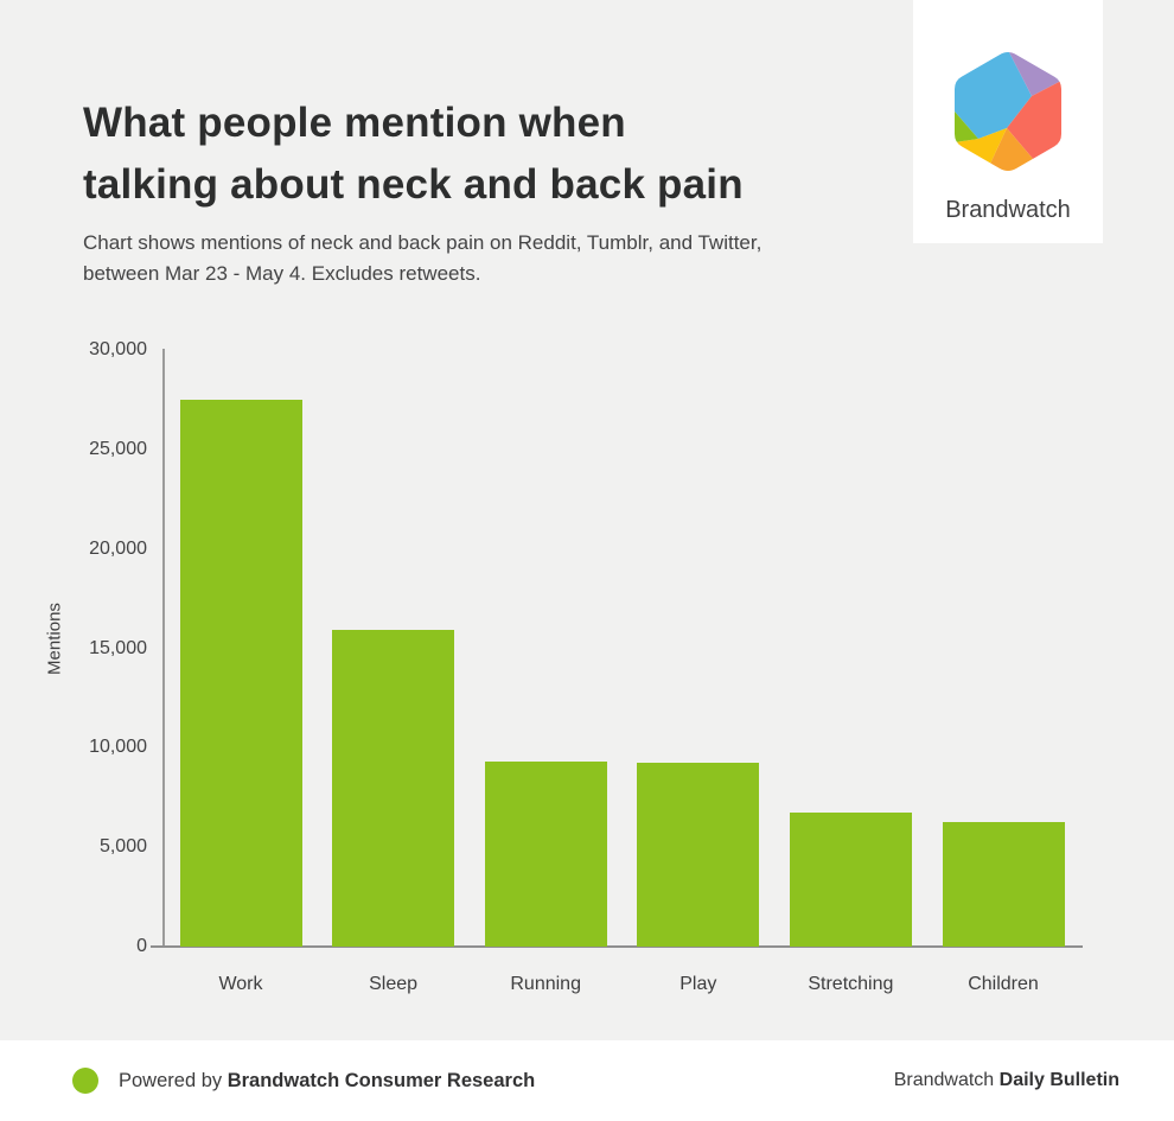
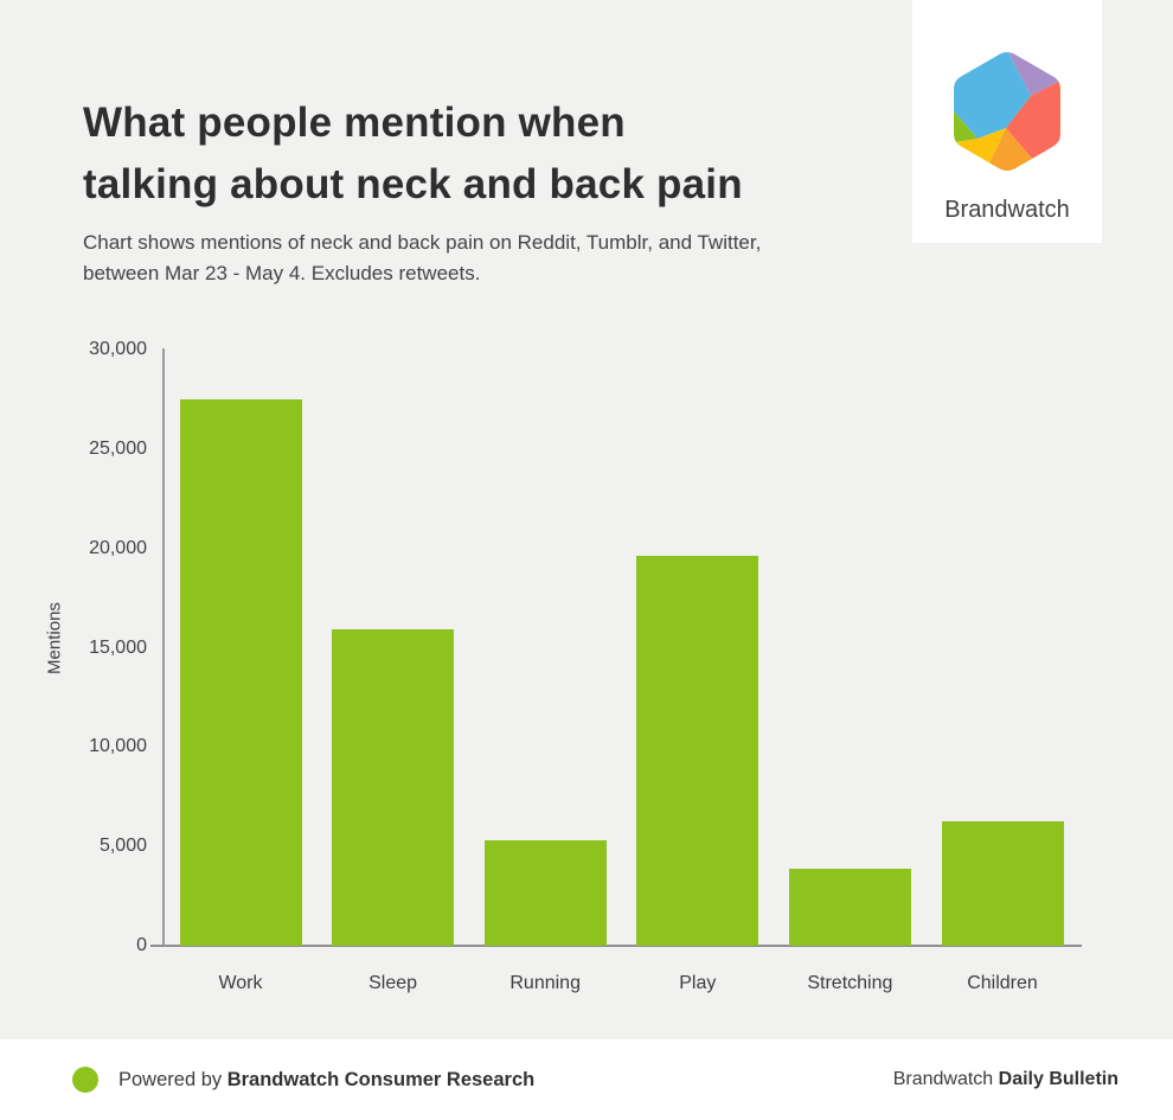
Running: 9300 -> 5300
Play: 9200 -> 19600
Stretching: 6800 -> 3900
